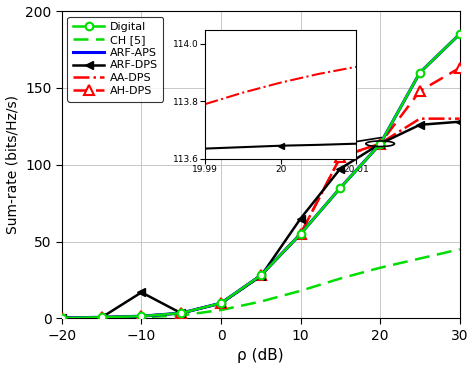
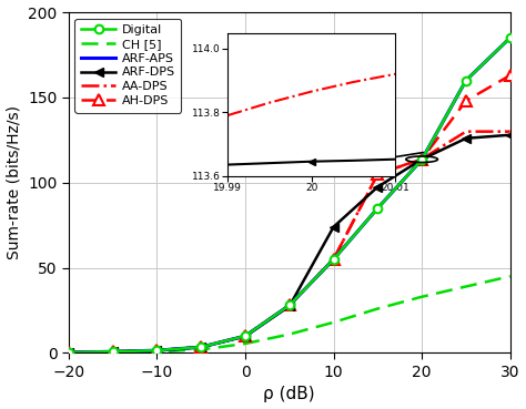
ARF-DPS/−10: 17 -> 1
ARF-DPS/10: 65 -> 74
